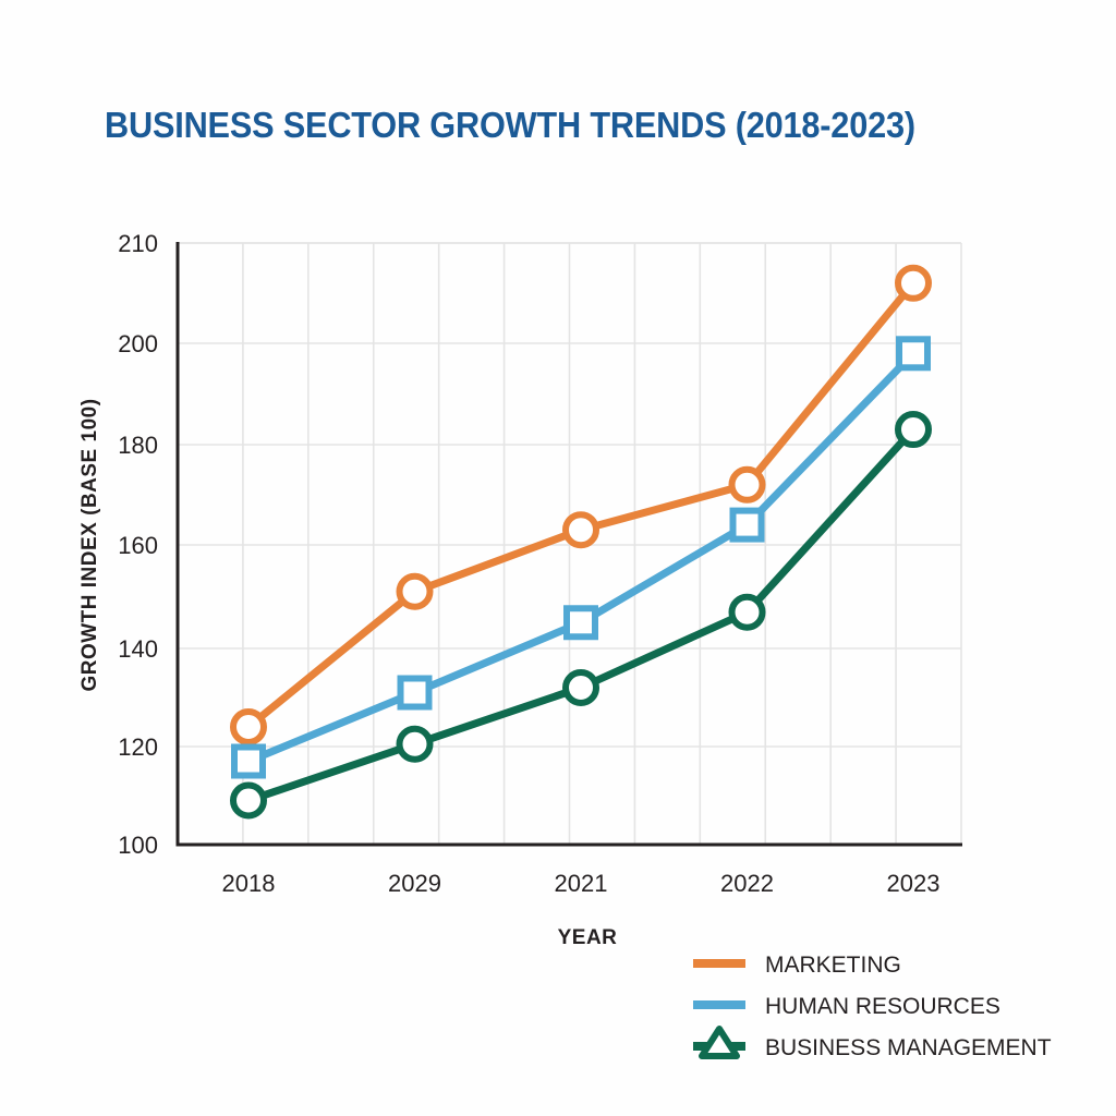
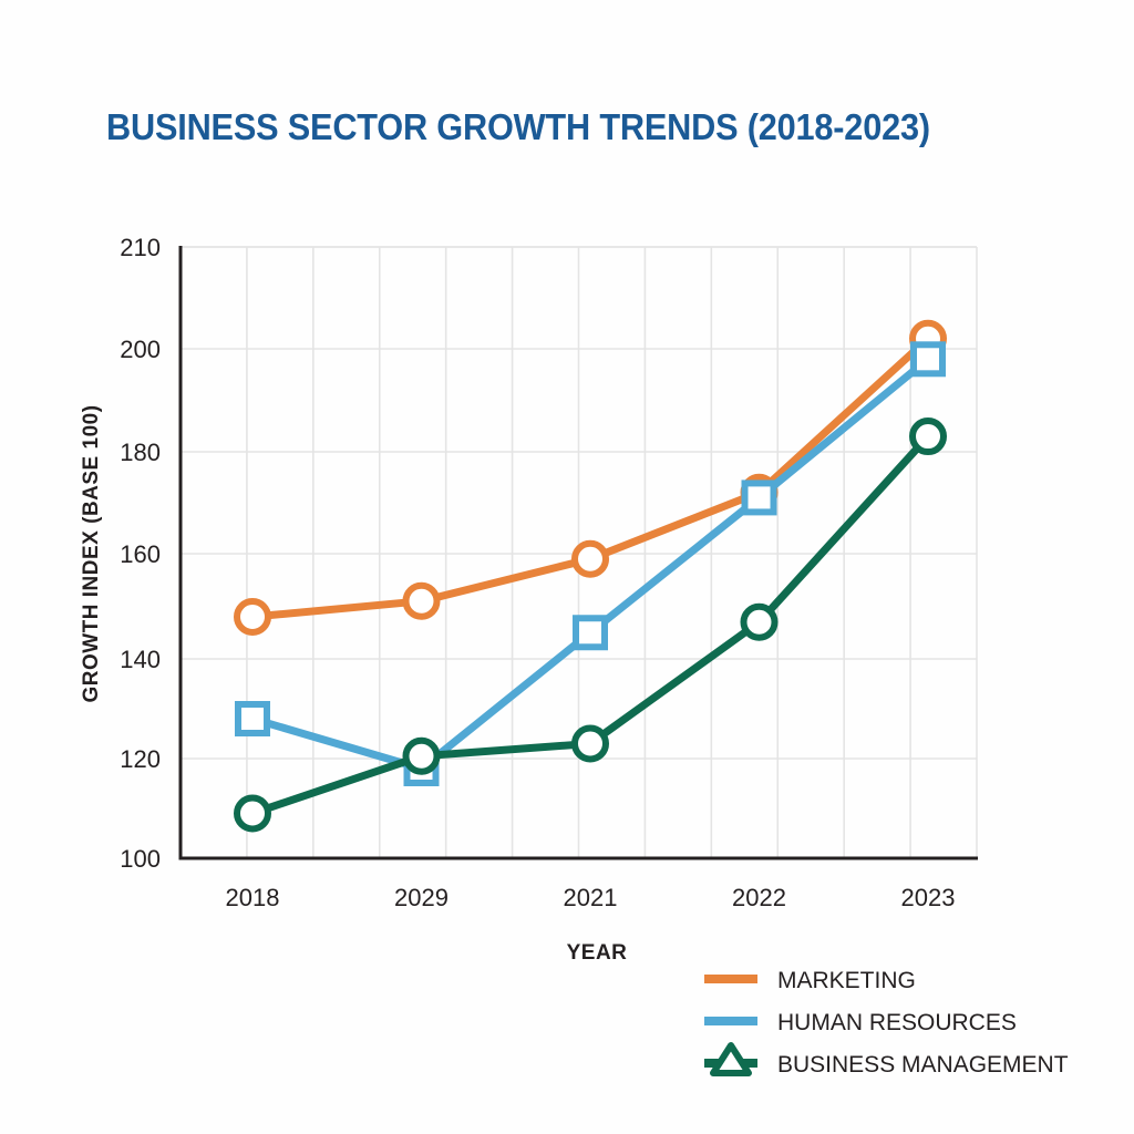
MARKETING/2018: 124 -> 148
HUMAN RESOURCES/2018: 117 -> 128
HUMAN RESOURCES/2029: 131 -> 118
MARKETING/2021: 163 -> 159
BUSINESS MANAGEMENT/2021: 132 -> 123
HUMAN RESOURCES/2022: 164 -> 171
MARKETING/2023: 206 -> 201
